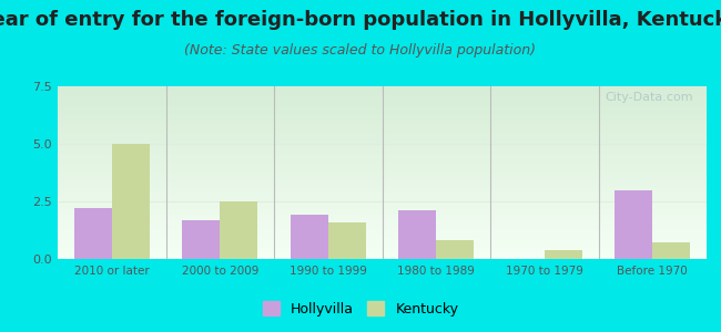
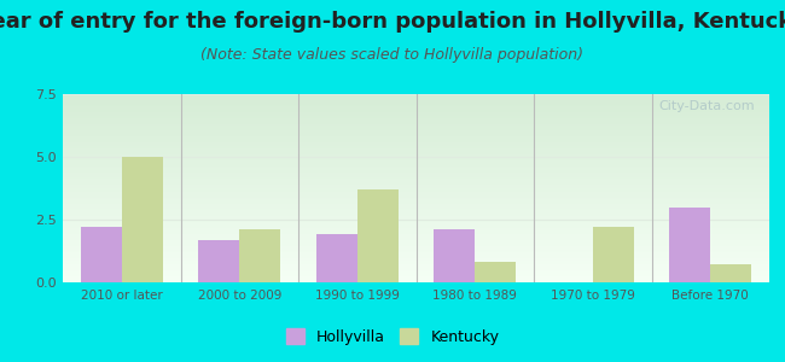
Kentucky/2000 to 2009: 2.5 -> 2.1
Kentucky/1990 to 1999: 1.6 -> 3.7
Kentucky/1970 to 1979: 0.4 -> 2.2
